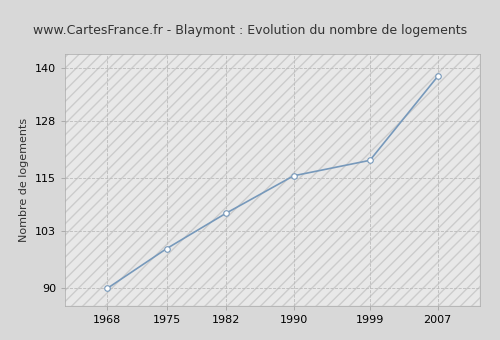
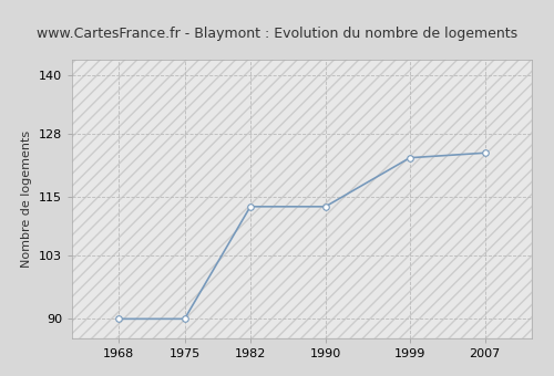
1975: 99.0 -> 90.0
1982: 107.0 -> 113.0
1990: 115.5 -> 113.0
1999: 119.0 -> 123.0
2007: 138.0 -> 124.0
